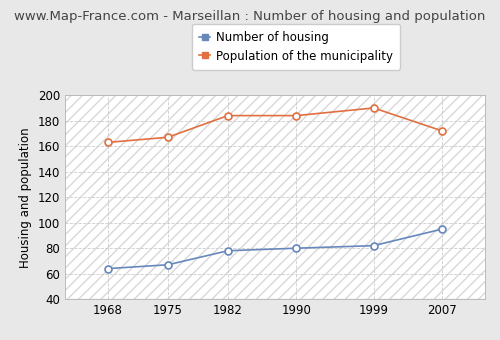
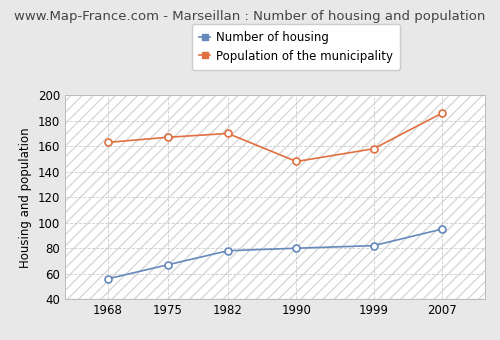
Number of housing/1968: 64 -> 56
Population of the municipality/1982: 184 -> 170
Population of the municipality/1990: 184 -> 148
Population of the municipality/1999: 190 -> 158
Population of the municipality/2007: 172 -> 186
